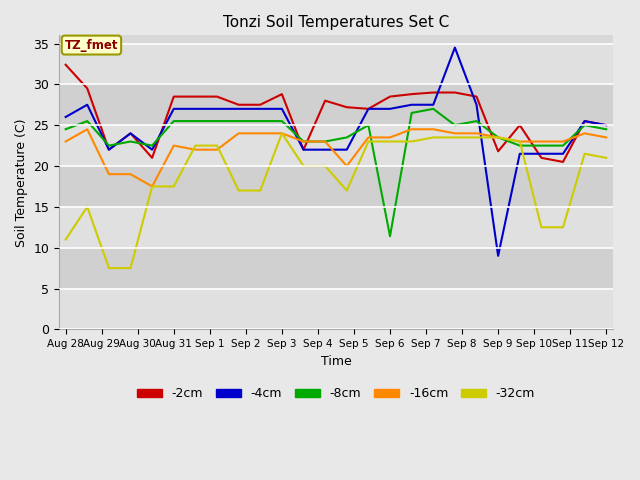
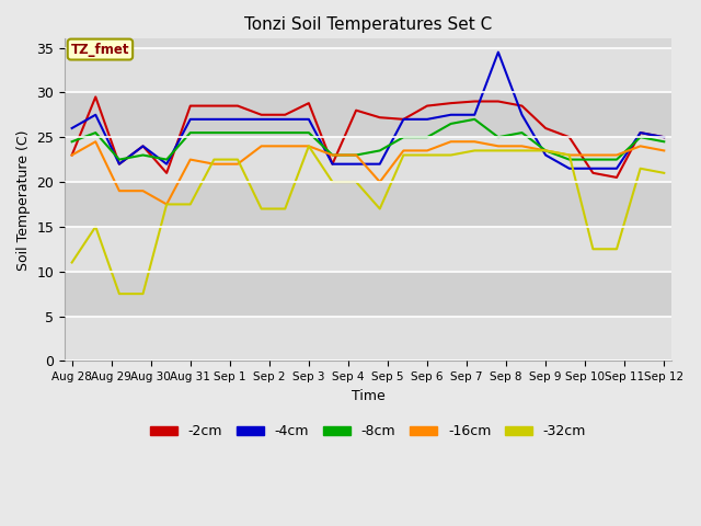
-2cm/Aug 28: 32.4 -> 23.0
-8cm/Sep 6: 11.4 -> 25.0
-2cm/Sep 9: 21.8 -> 26.0
-4cm/Sep 9: 9.0 -> 23.0
